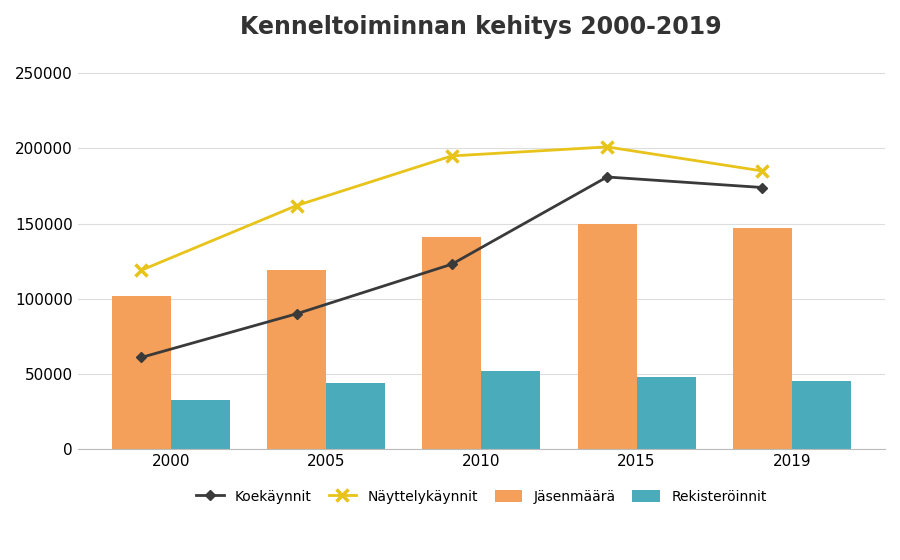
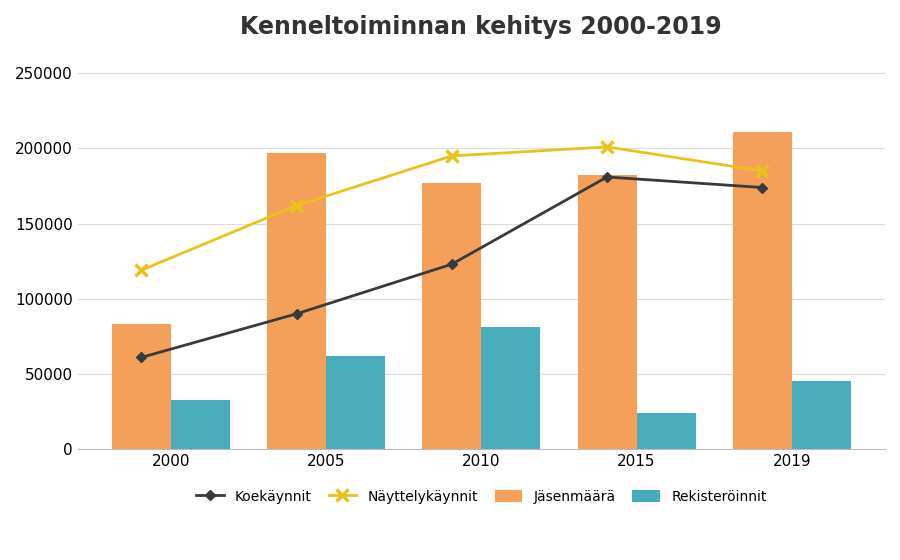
Jäsenmäärä/2000: 102000 -> 83000
Jäsenmäärä/2005: 119000 -> 197000
Rekisteröinnit/2005: 44000 -> 62000
Jäsenmäärä/2010: 141000 -> 177000
Rekisteröinnit/2010: 52000 -> 81000
Jäsenmäärä/2015: 150000 -> 182000
Rekisteröinnit/2015: 48000 -> 24000
Jäsenmäärä/2019: 147000 -> 211000
